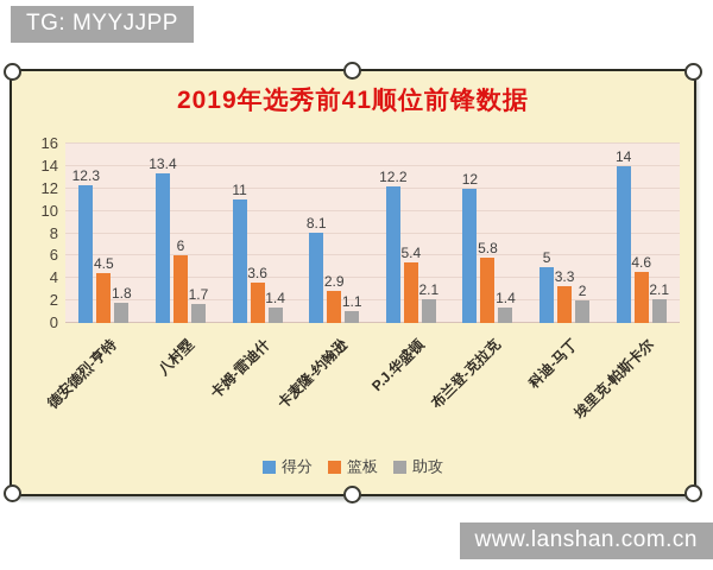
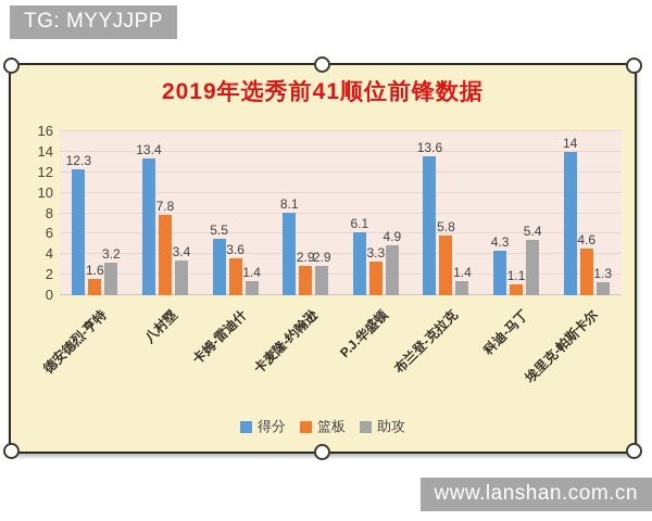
篮板/德安德烈-亨特: 4.5 -> 1.6
助攻/德安德烈-亨特: 1.8 -> 3.2
篮板/八村塁: 6 -> 7.8
助攻/八村塁: 1.7 -> 3.4
得分/卡姆-雷迪什: 11 -> 5.5
助攻/卡麦隆-约翰逊: 1.1 -> 2.9
得分/P.J.华盛顿: 12.2 -> 6.1
篮板/P.J.华盛顿: 5.4 -> 3.3
助攻/P.J.华盛顿: 2.1 -> 4.9
得分/布兰登-克拉克: 12 -> 13.6
得分/科迪-马丁: 5 -> 4.3
篮板/科迪-马丁: 3.3 -> 1.1
助攻/科迪-马丁: 2 -> 5.4
助攻/埃里克-帕斯卡尔: 2.1 -> 1.3
